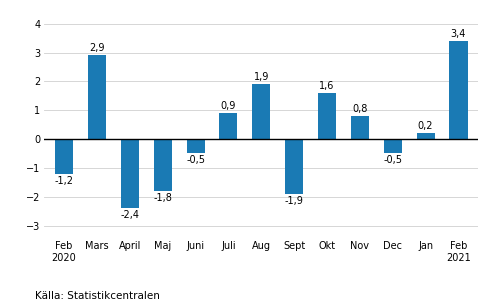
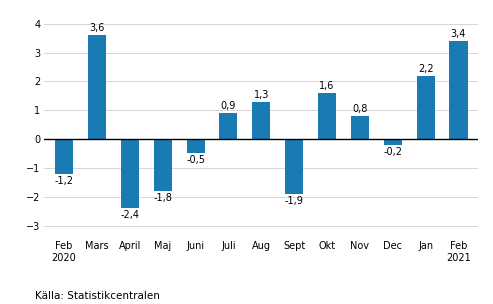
Mars: 2,9 -> 3,6
Aug: 1,9 -> 1,3
Dec: -0,5 -> -0,2
Jan: 0,2 -> 2,2
